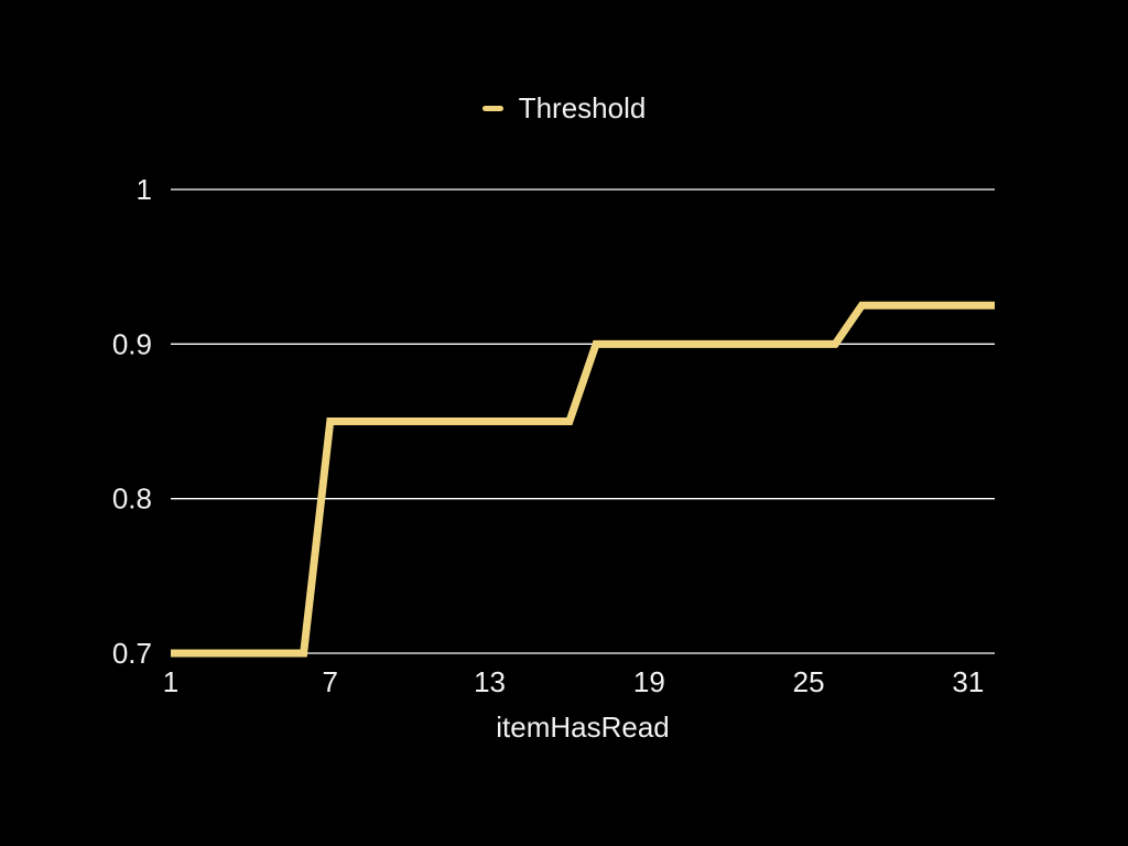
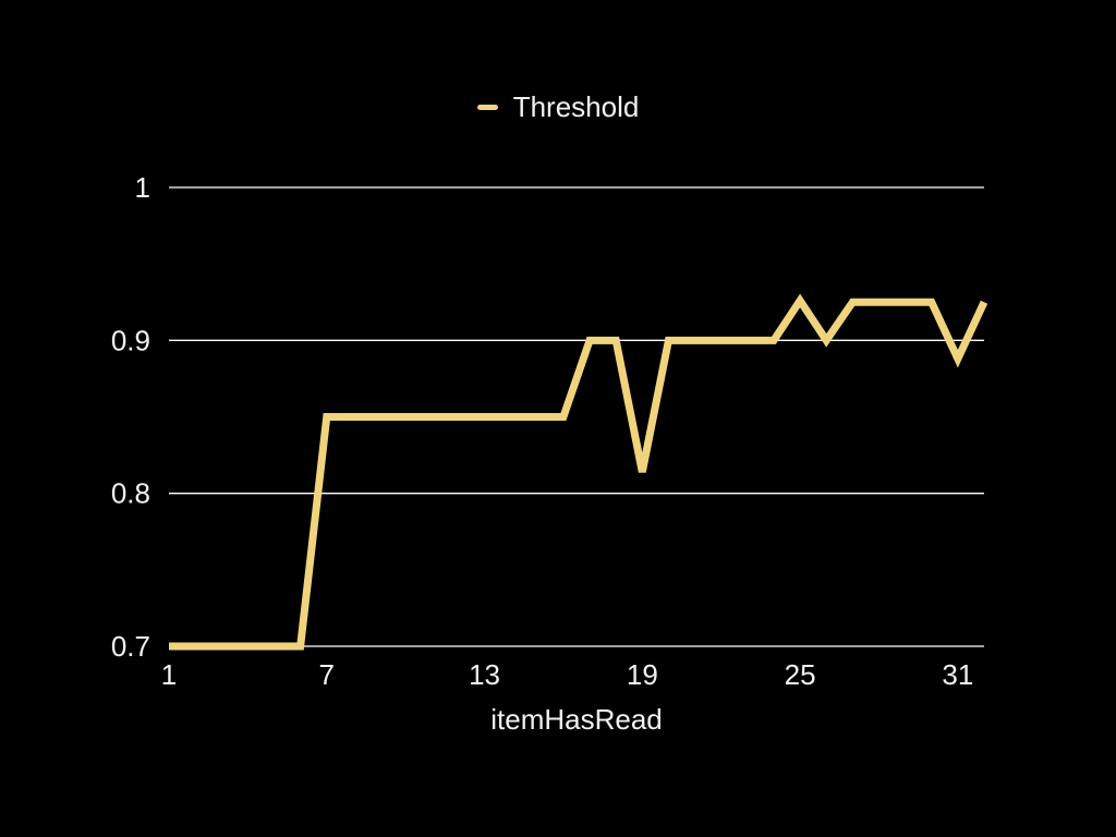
19: 0.900 -> 0.814
25: 0.900 -> 0.926
31: 0.925 -> 0.888
